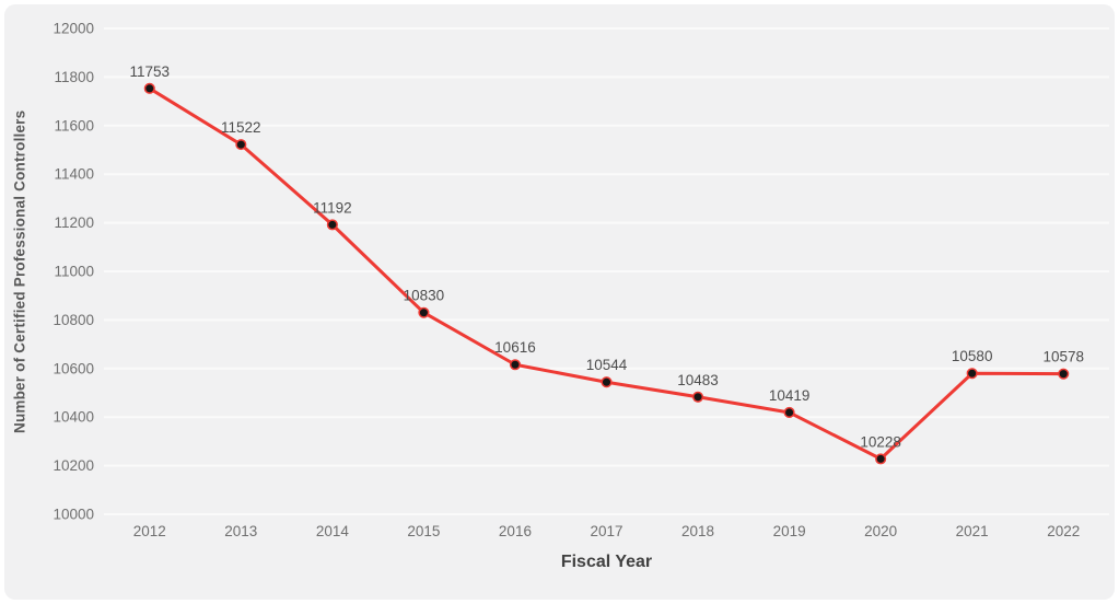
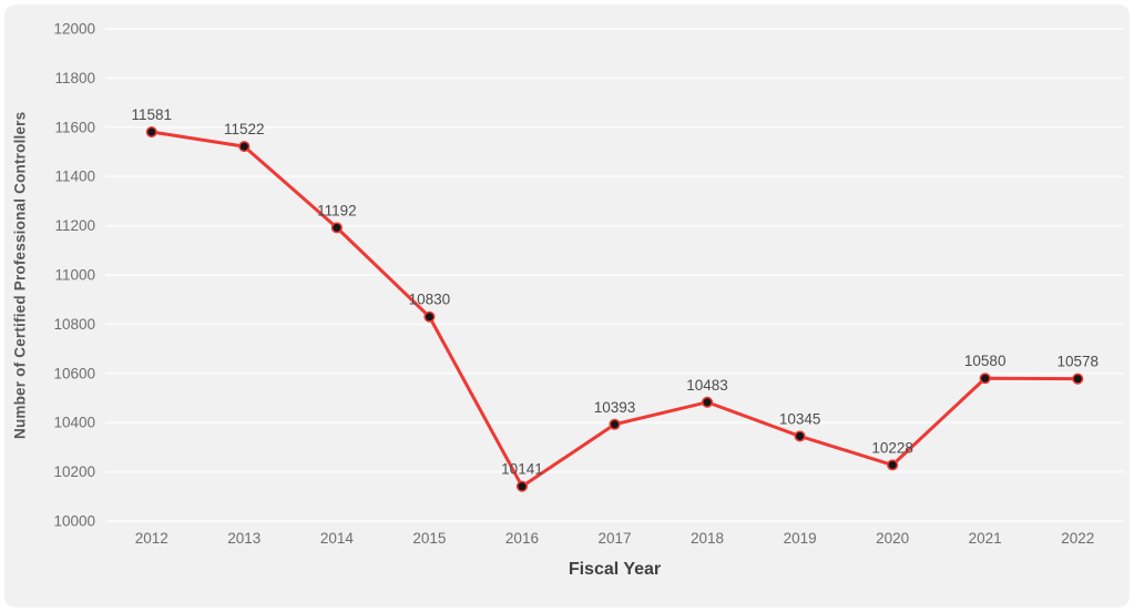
2012: 11753 -> 11581
2016: 10616 -> 10141
2017: 10544 -> 10393
2019: 10419 -> 10345
